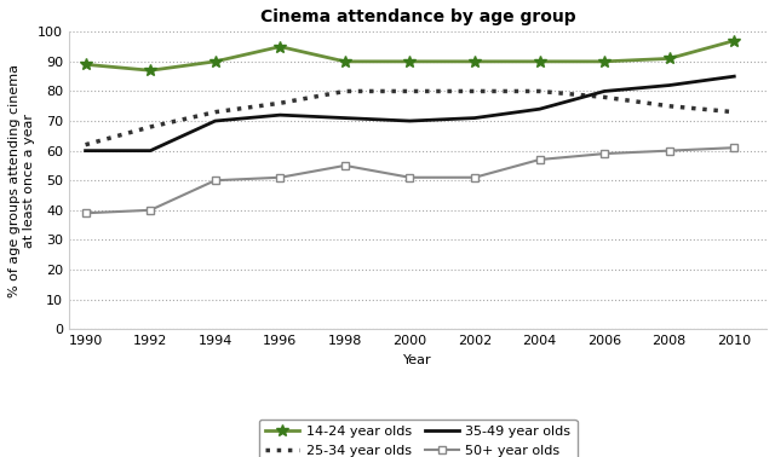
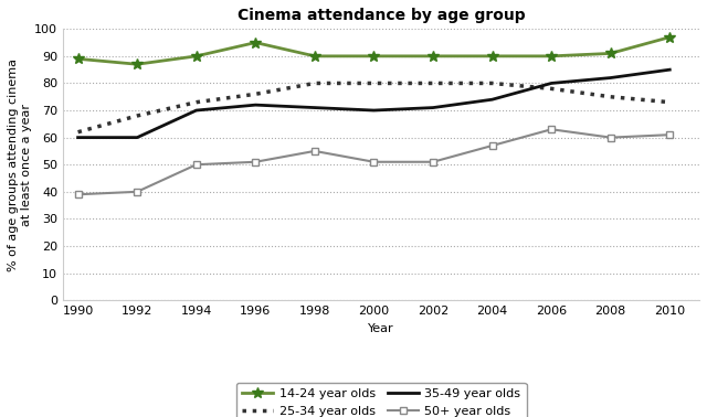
50+ year olds/2006: 59 -> 63
